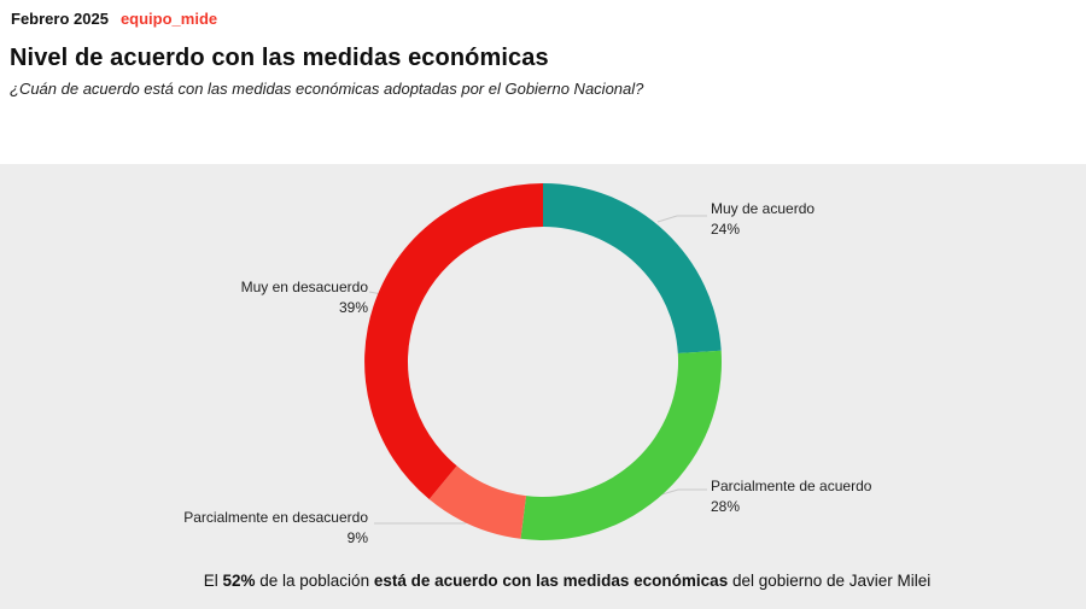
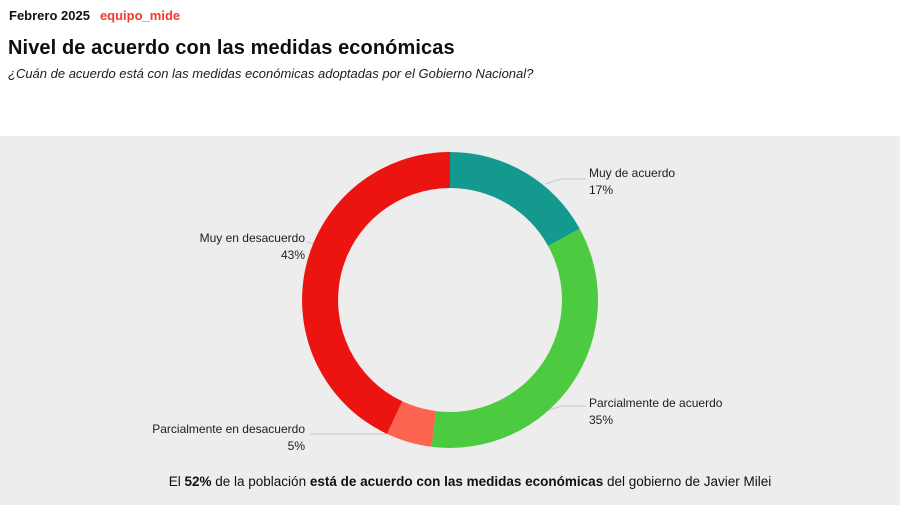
Muy de acuerdo: 24% -> 17%
Parcialmente de acuerdo: 28% -> 35%
Parcialmente en desacuerdo: 9% -> 5%
Muy en desacuerdo: 39% -> 43%
